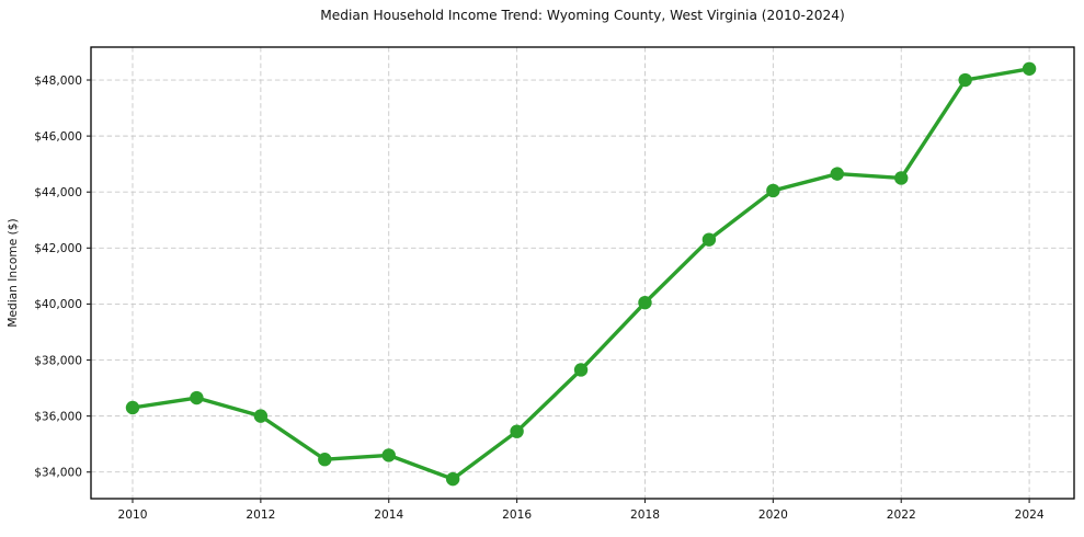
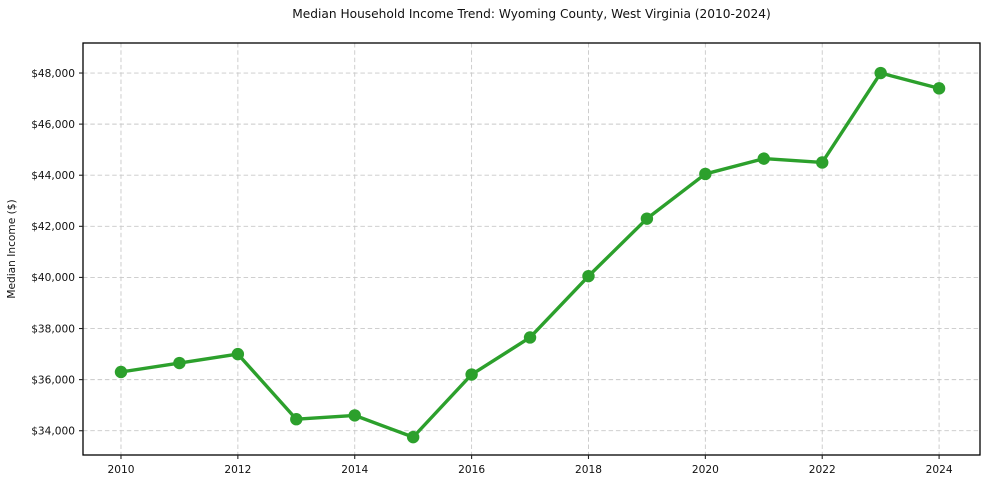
2012: $36000 -> $37000
2016: $35400 -> $36200
2024: $48400 -> $47400
